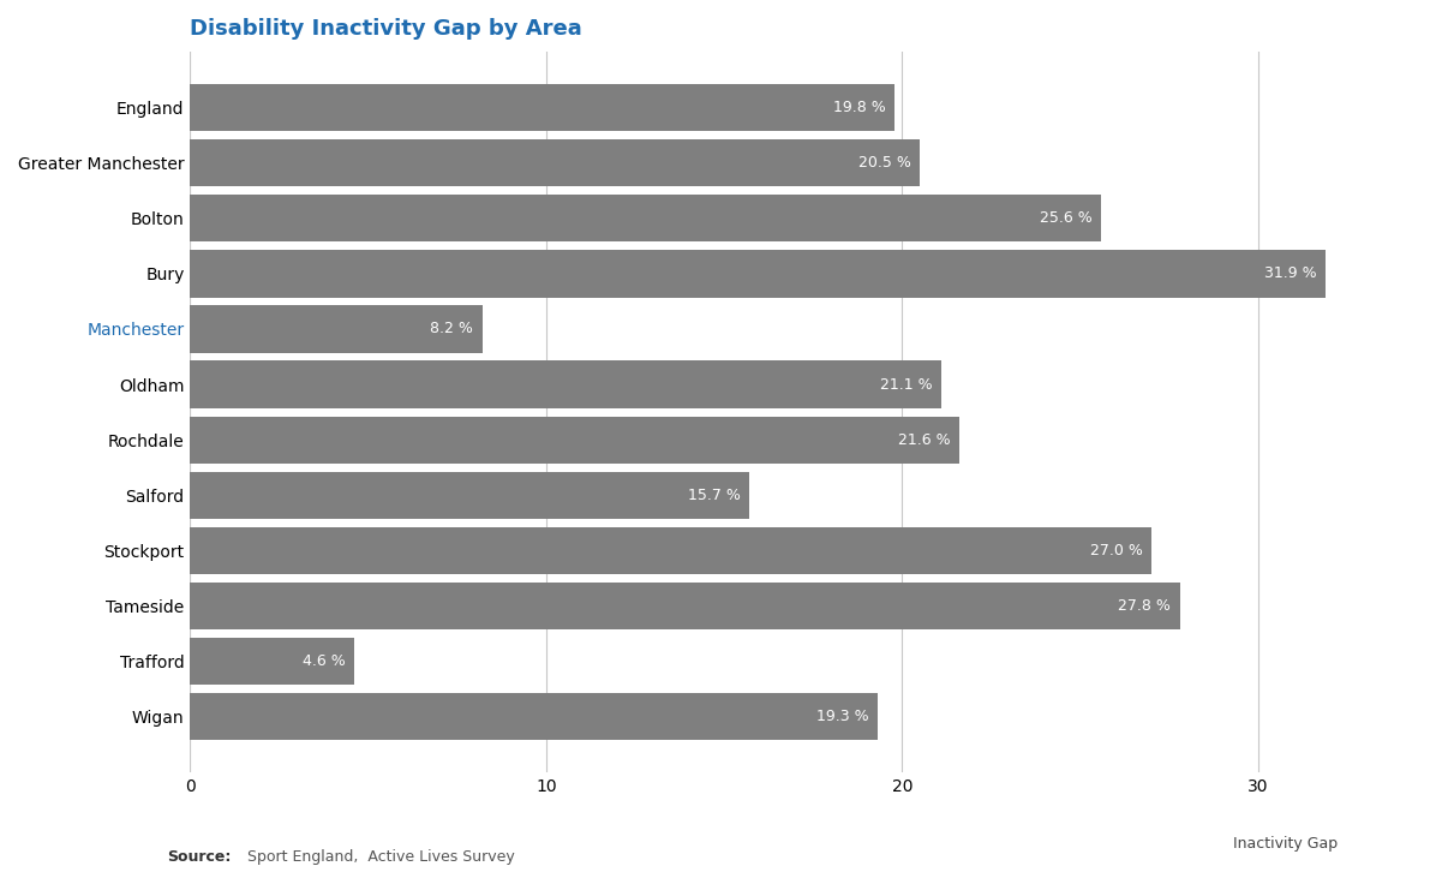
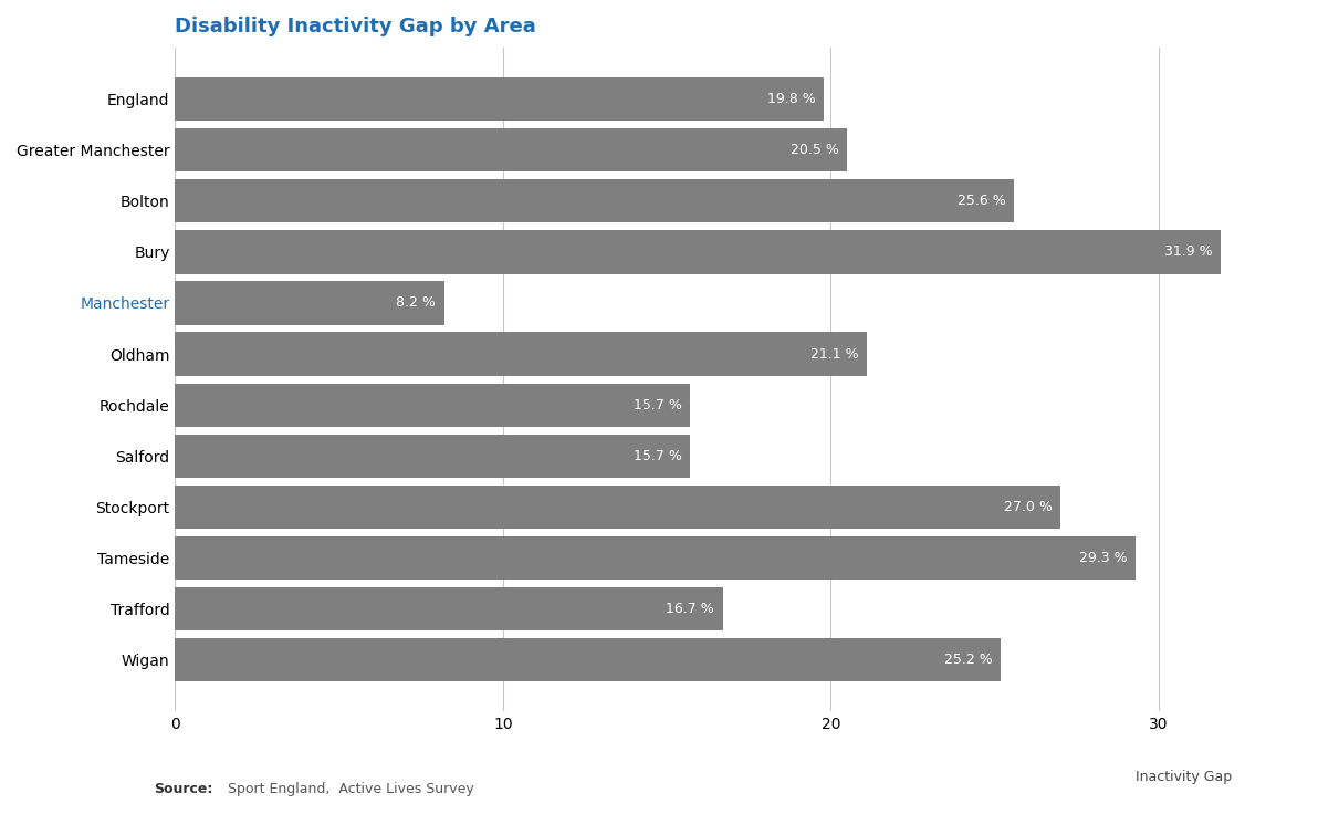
Rochdale: 21.6 -> 15.7
Tameside: 27.8 -> 29.3
Trafford: 4.6 -> 16.7
Wigan: 19.3 -> 25.2
